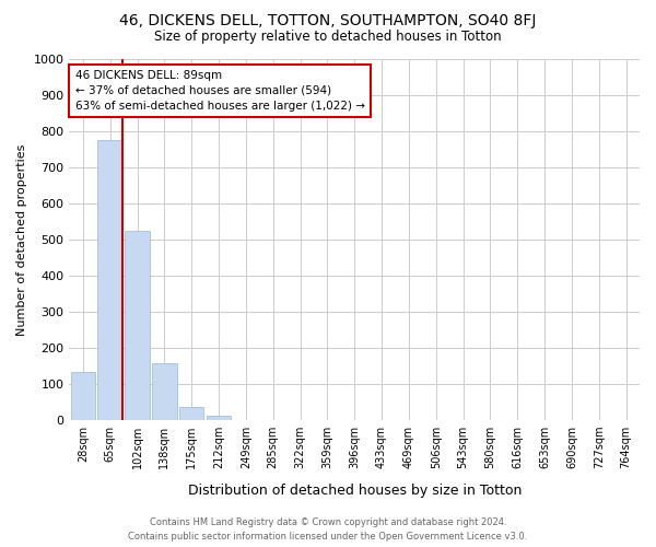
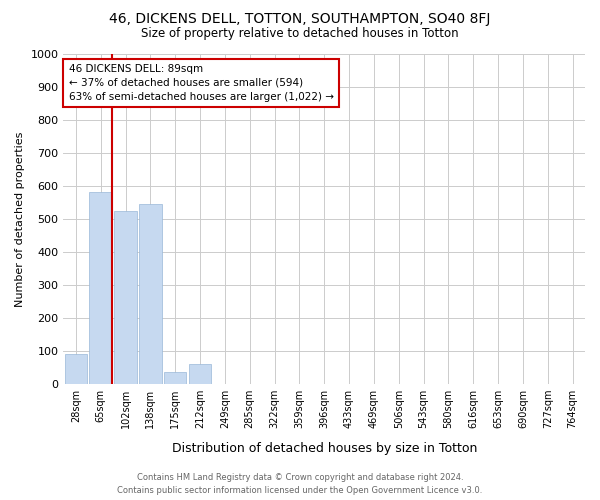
28sqm: 132 -> 90
65sqm: 775 -> 580
138sqm: 158 -> 545
212sqm: 12 -> 60
